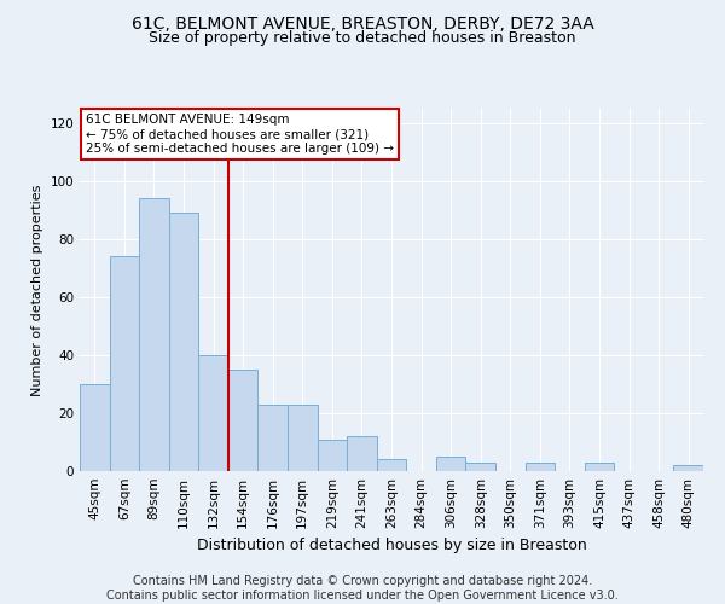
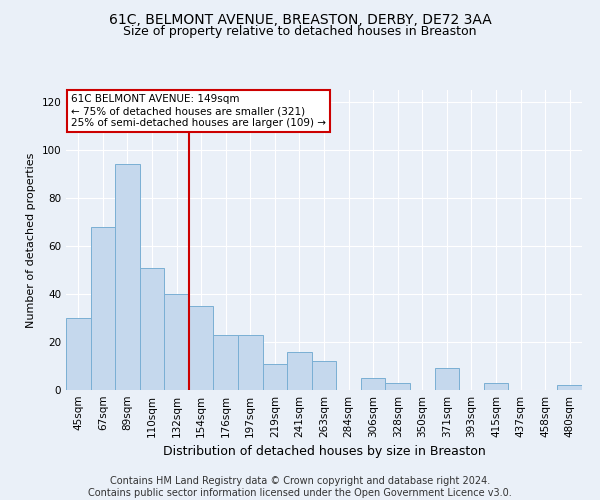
67sqm: 74 -> 68
110sqm: 89 -> 51
241sqm: 12 -> 16
263sqm: 4 -> 12
371sqm: 3 -> 9
